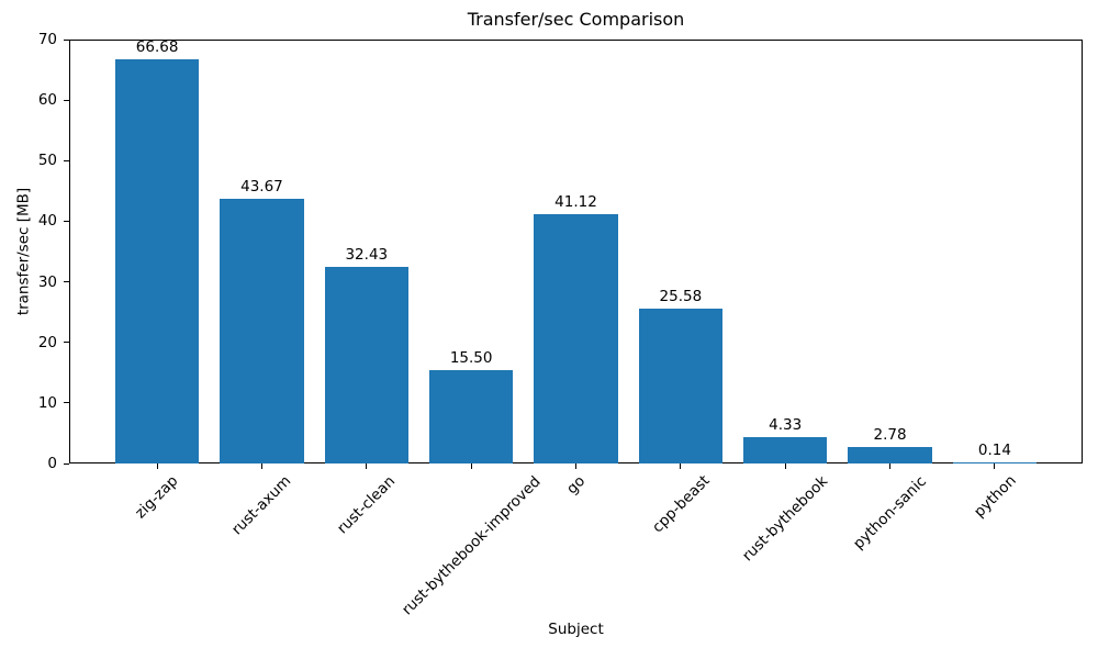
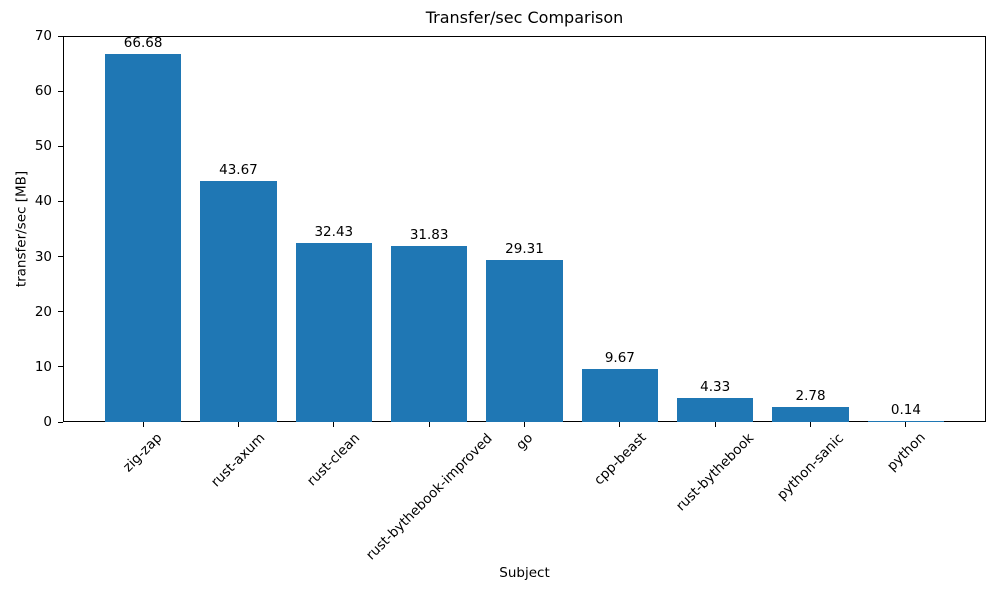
rust-bythebook-improved: 15.50 -> 31.83
go: 41.12 -> 29.31
cpp-beast: 25.58 -> 9.67
